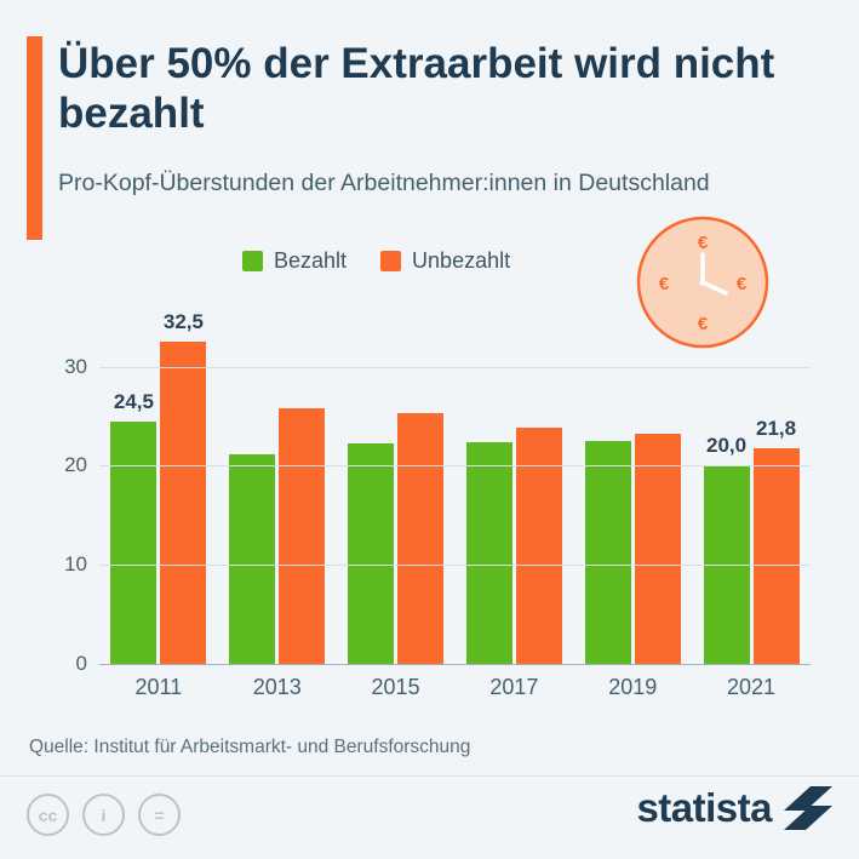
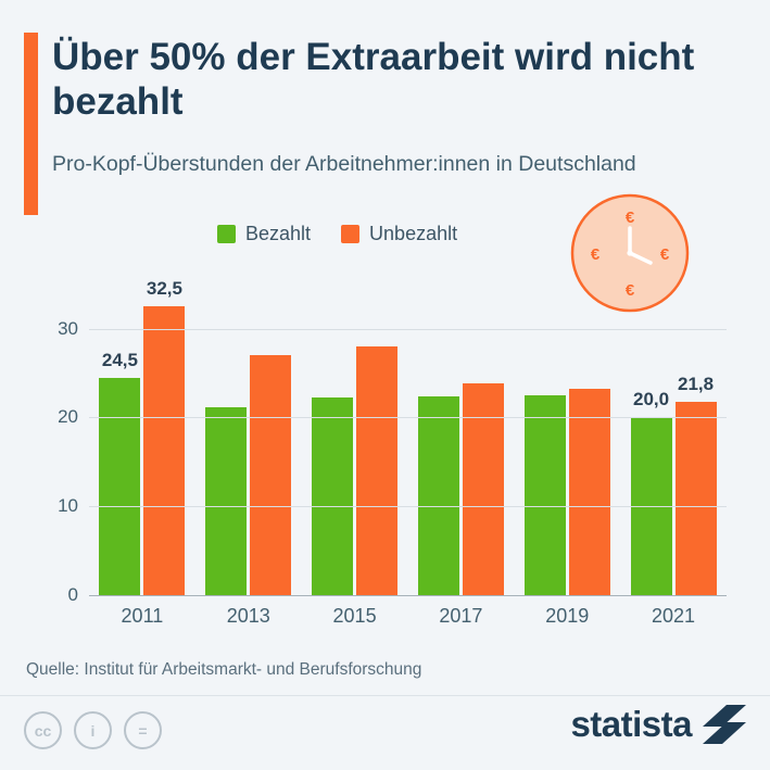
Unbezahlt/2013: 26 -> 27
Unbezahlt/2015: 25 -> 28
